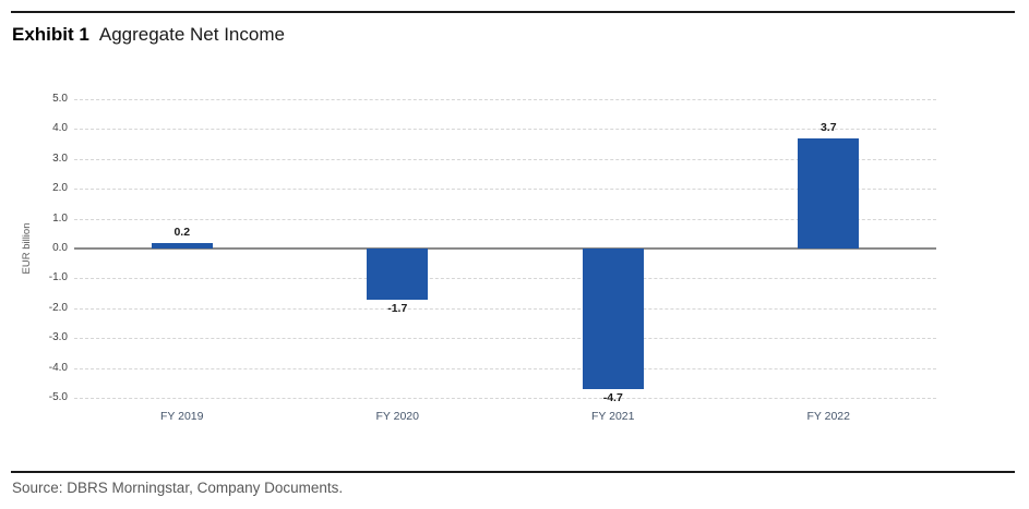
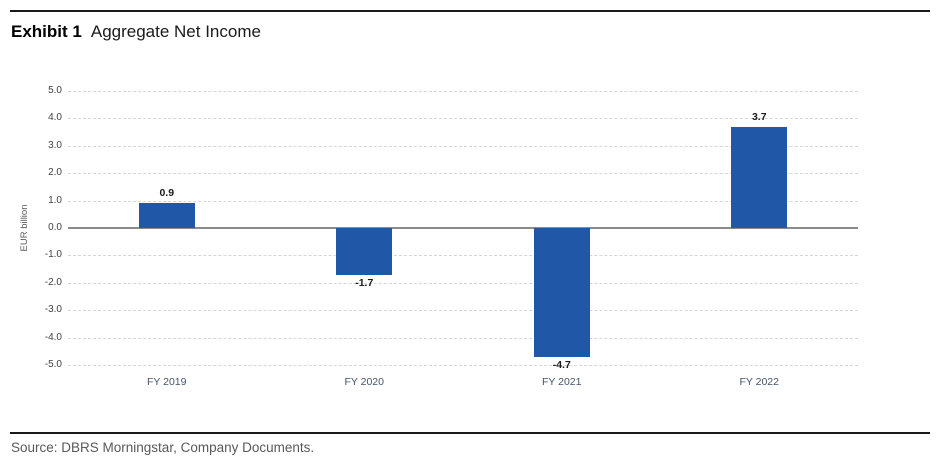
FY 2019: 0.2 -> 0.9
